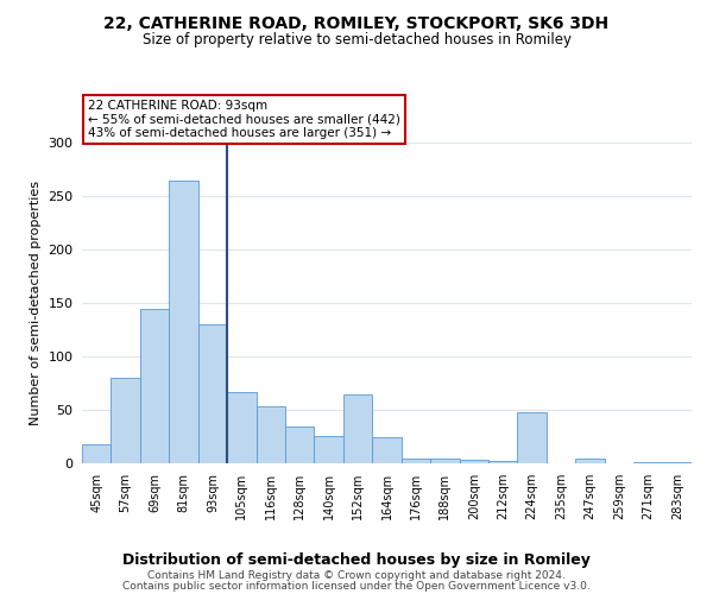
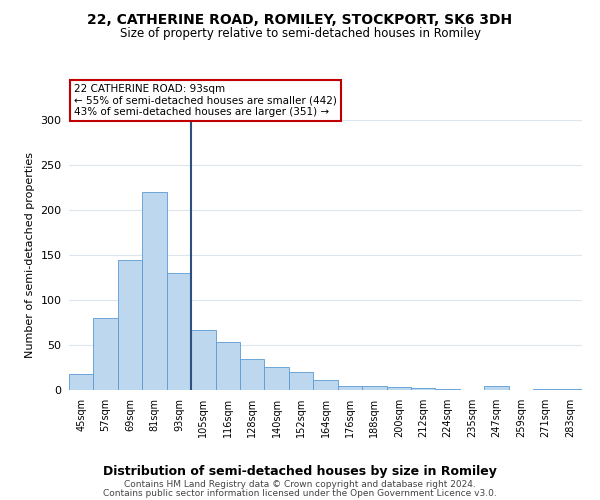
81sqm: 264 -> 220
152sqm: 64 -> 20
164sqm: 24 -> 11
224sqm: 48 -> 1
